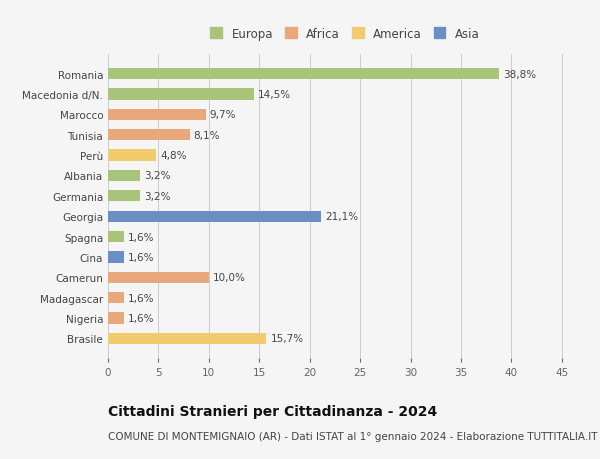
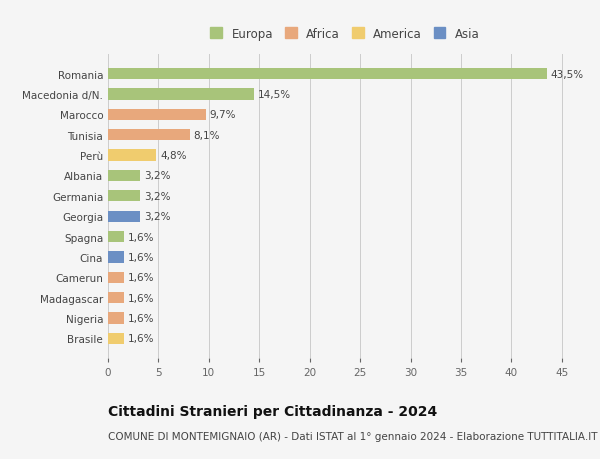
Romania: 38,8% -> 43,5%
Georgia: 21,1% -> 3,2%
Camerun: 10,0% -> 1,6%
Brasile: 15,7% -> 1,6%
